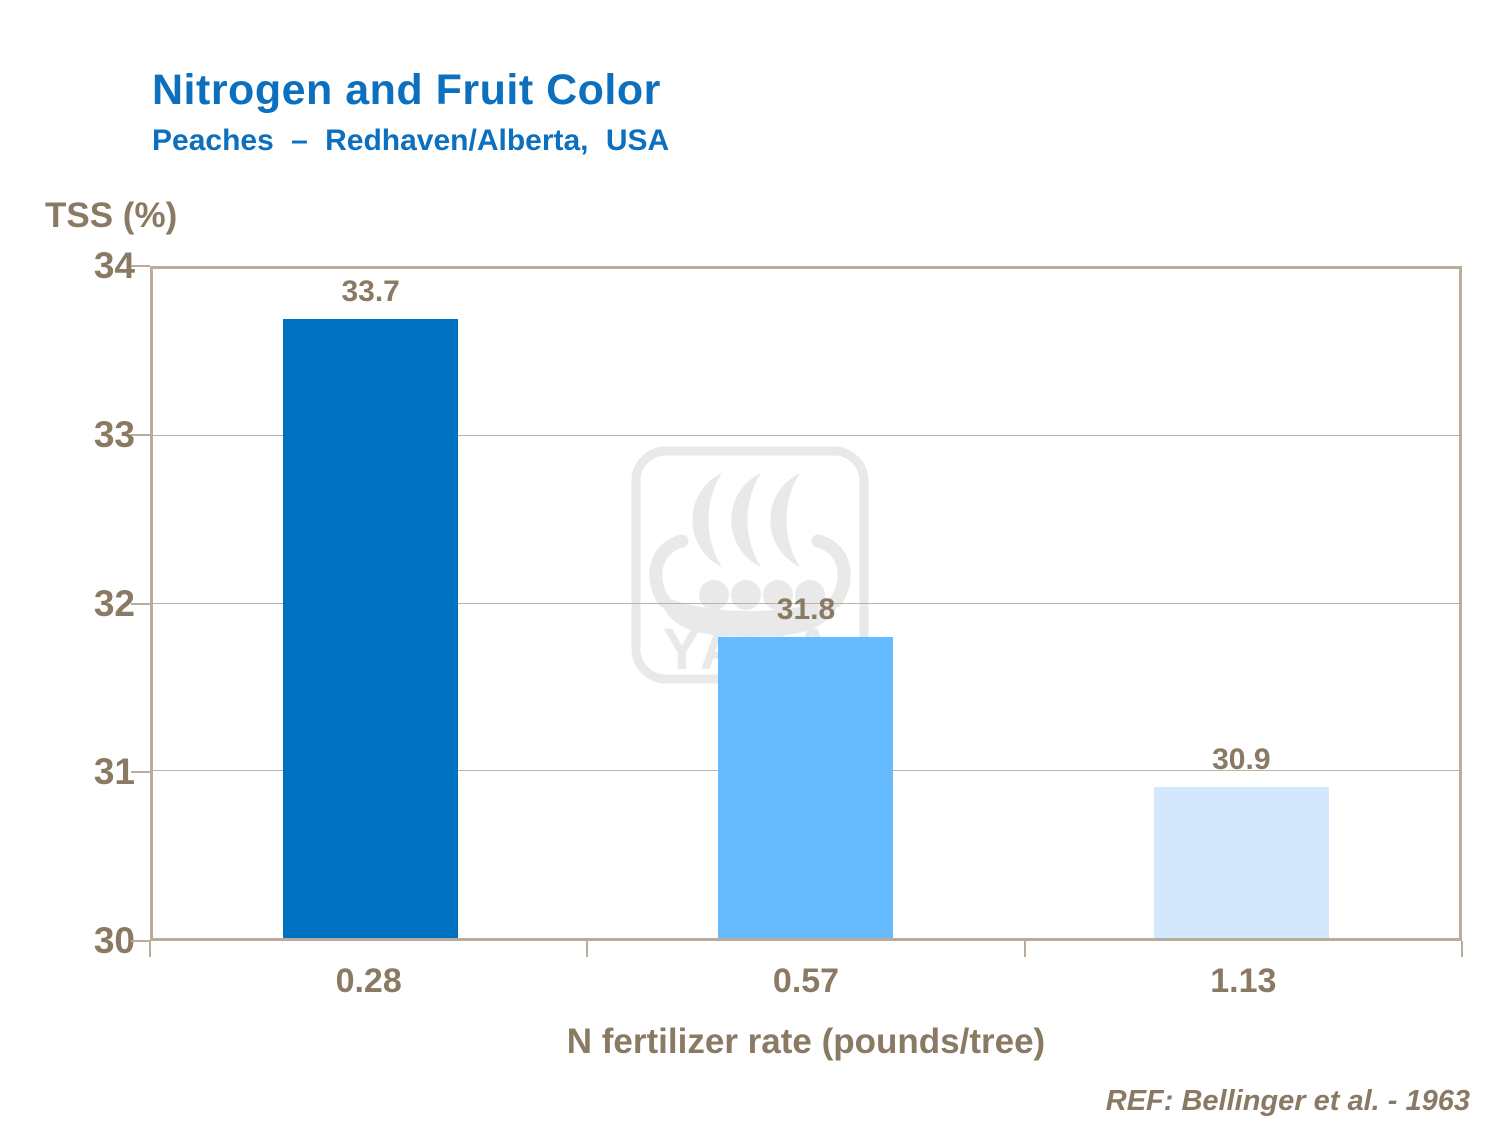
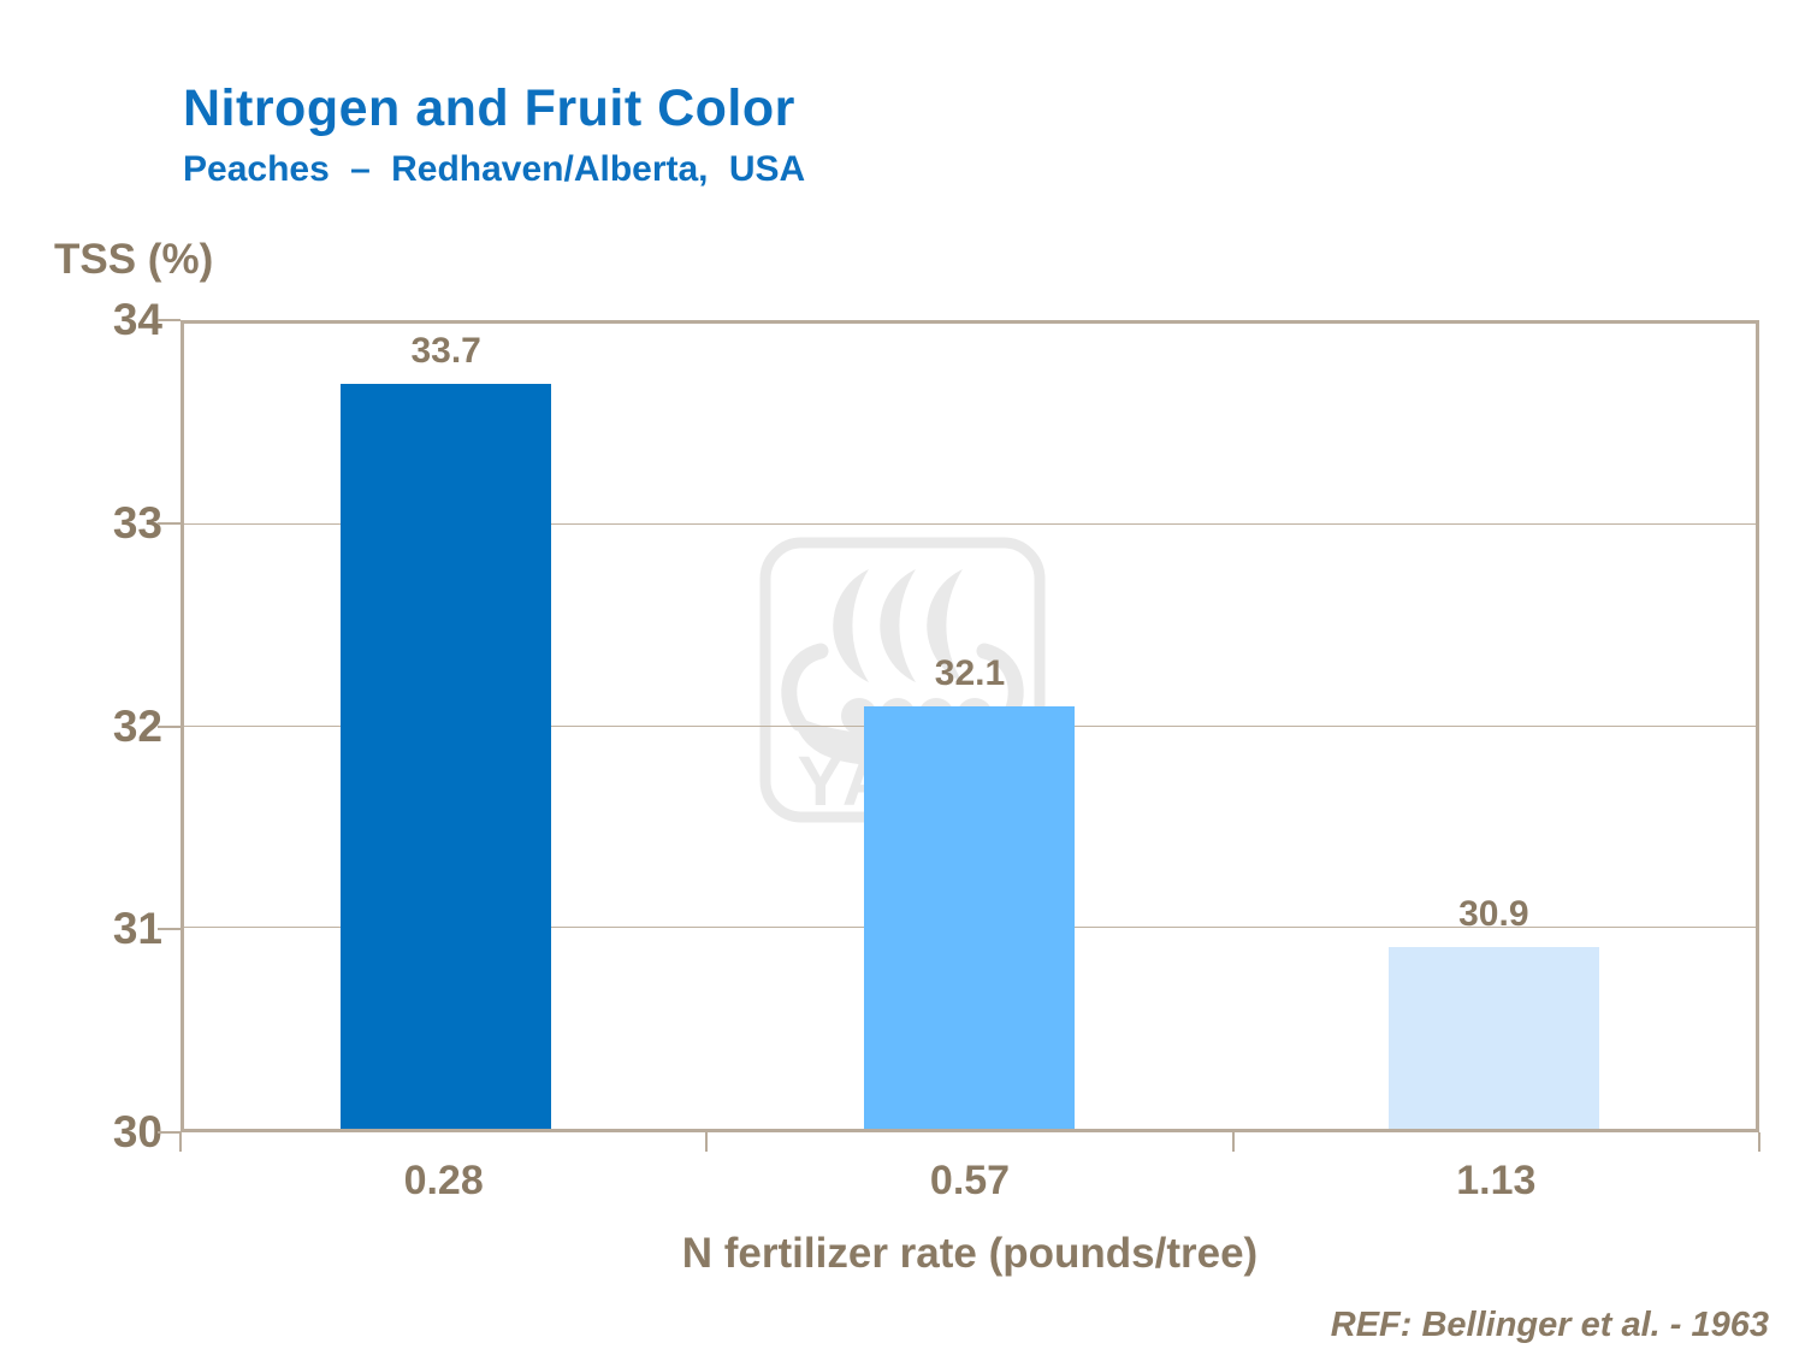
0.57: 31.8 -> 32.1
